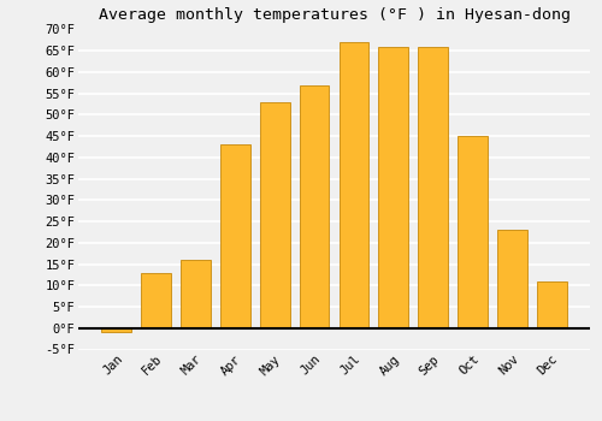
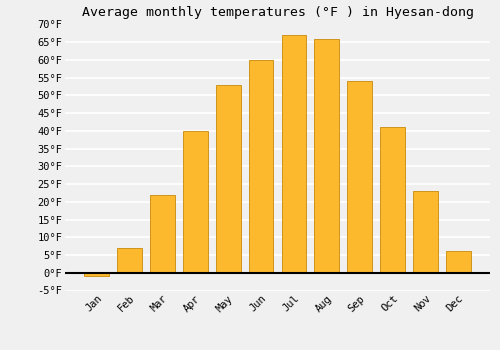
Feb: 13°F -> 7°F
Mar: 16°F -> 22°F
Apr: 43°F -> 40°F
Jun: 57°F -> 60°F
Sep: 66°F -> 54°F
Oct: 45°F -> 41°F
Dec: 11°F -> 6°F
